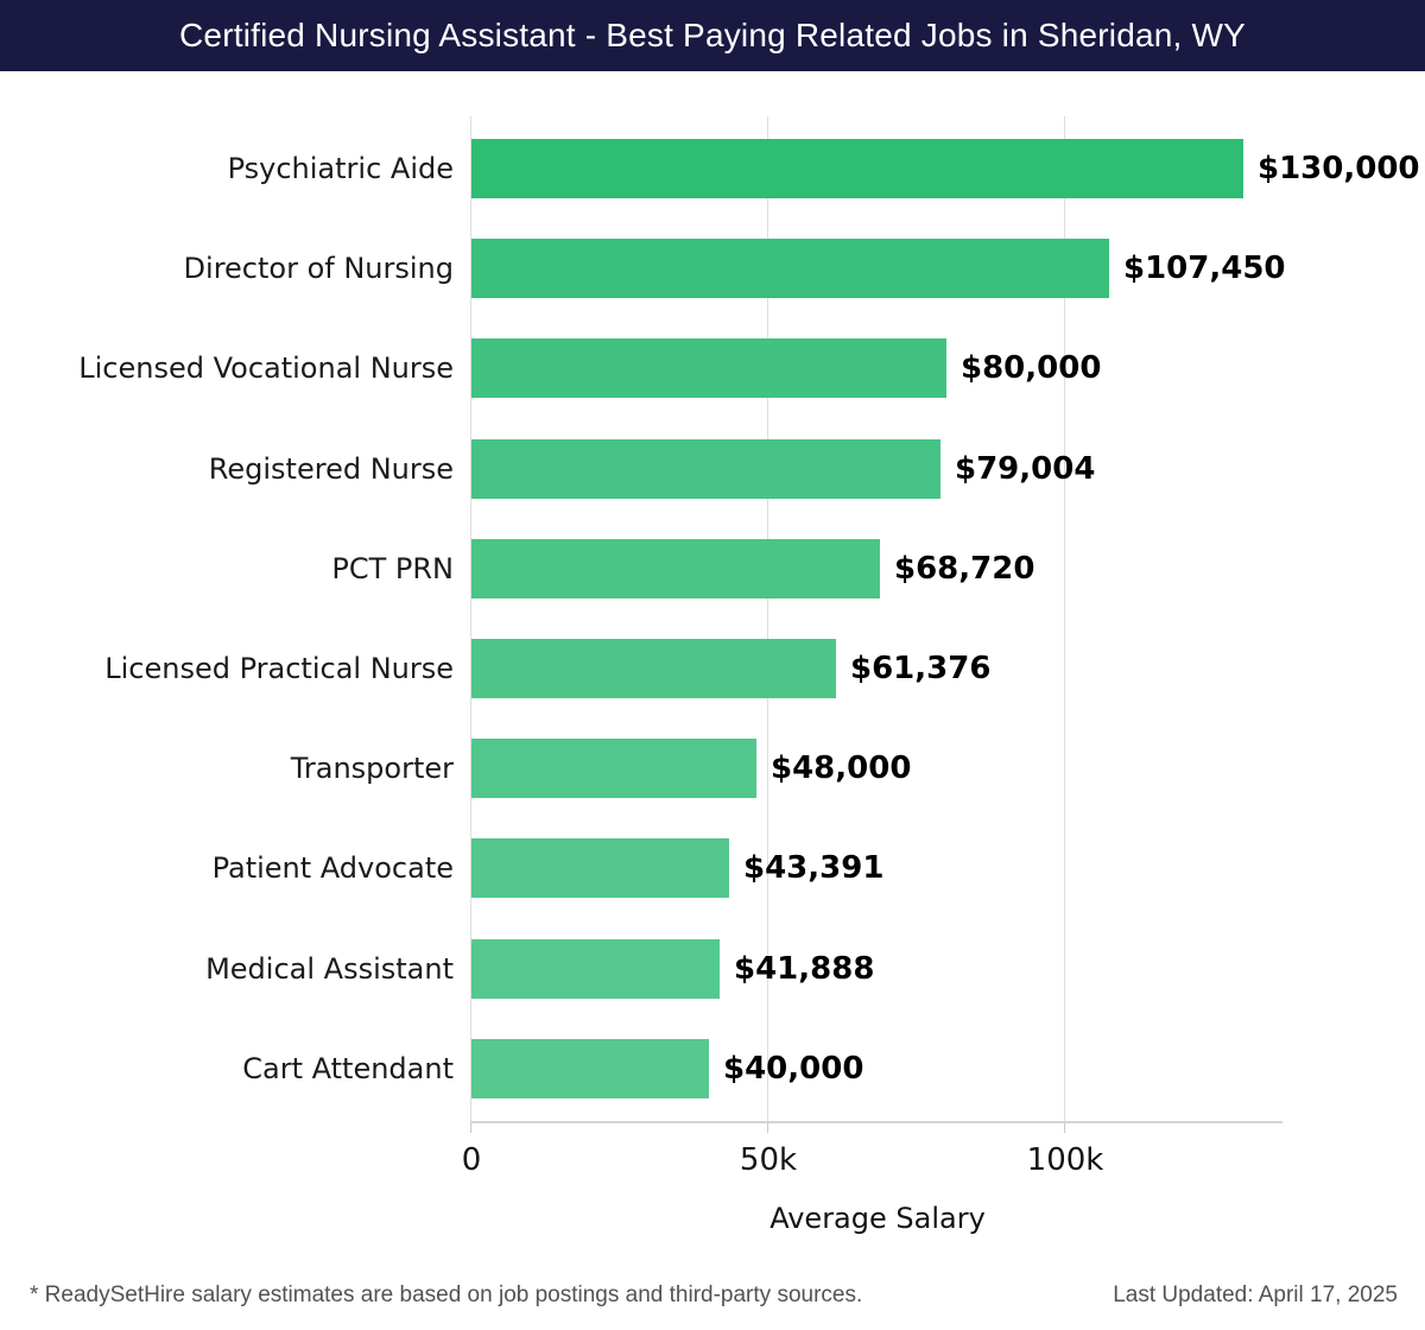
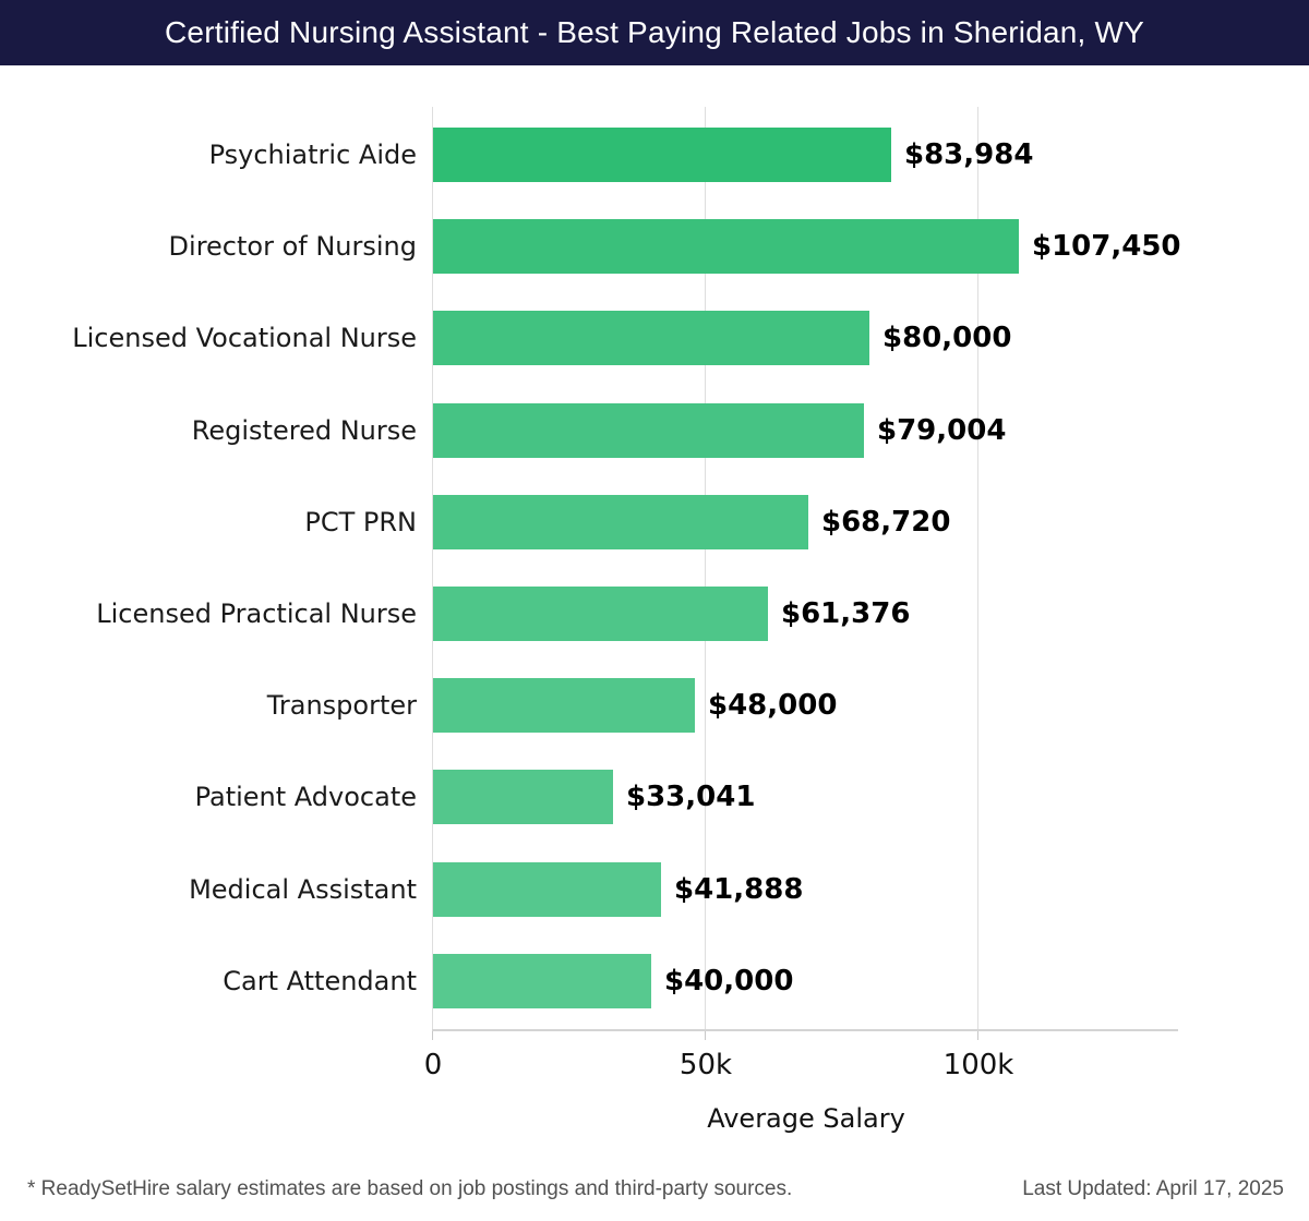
Psychiatric Aide: $130,000 -> $83,984
Patient Advocate: $43,391 -> $33,041
